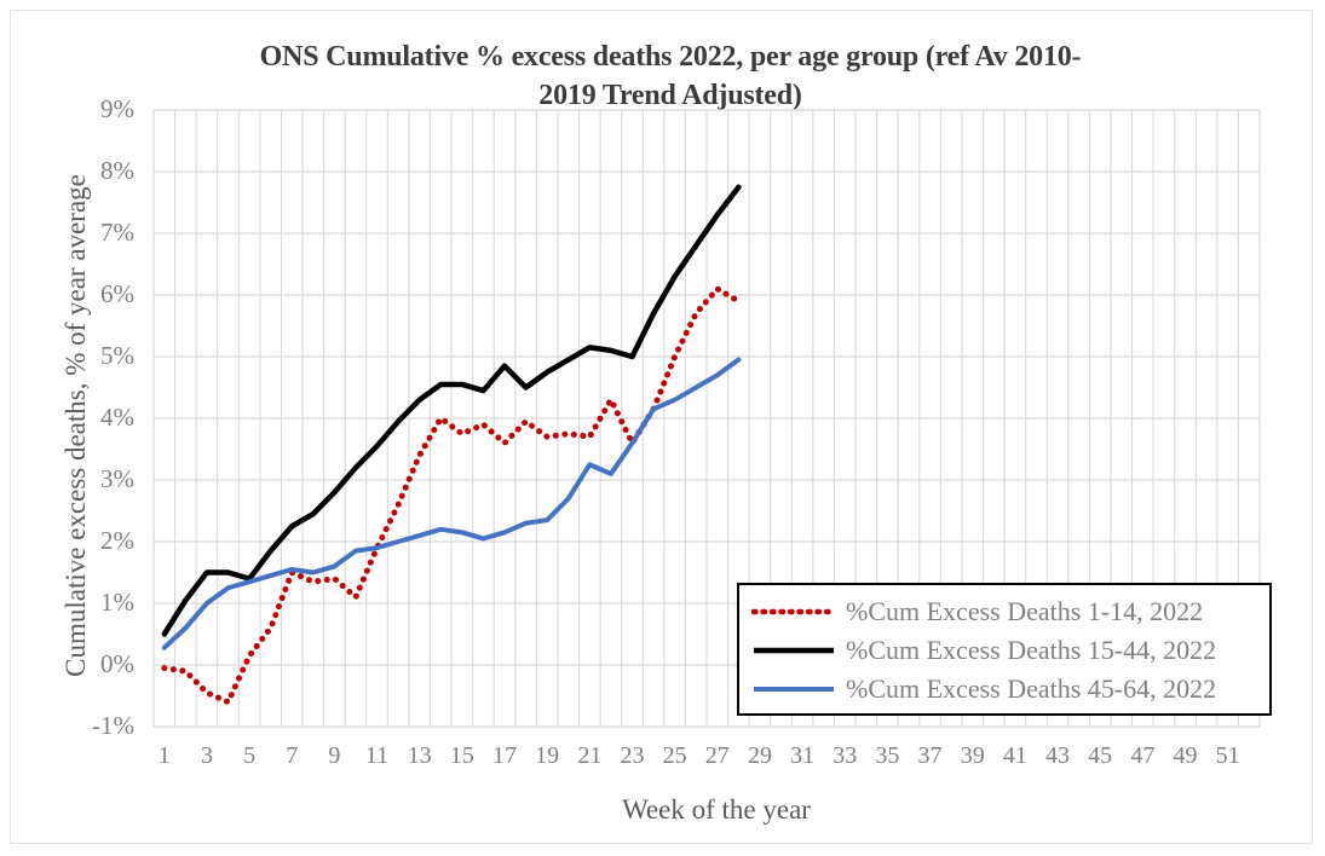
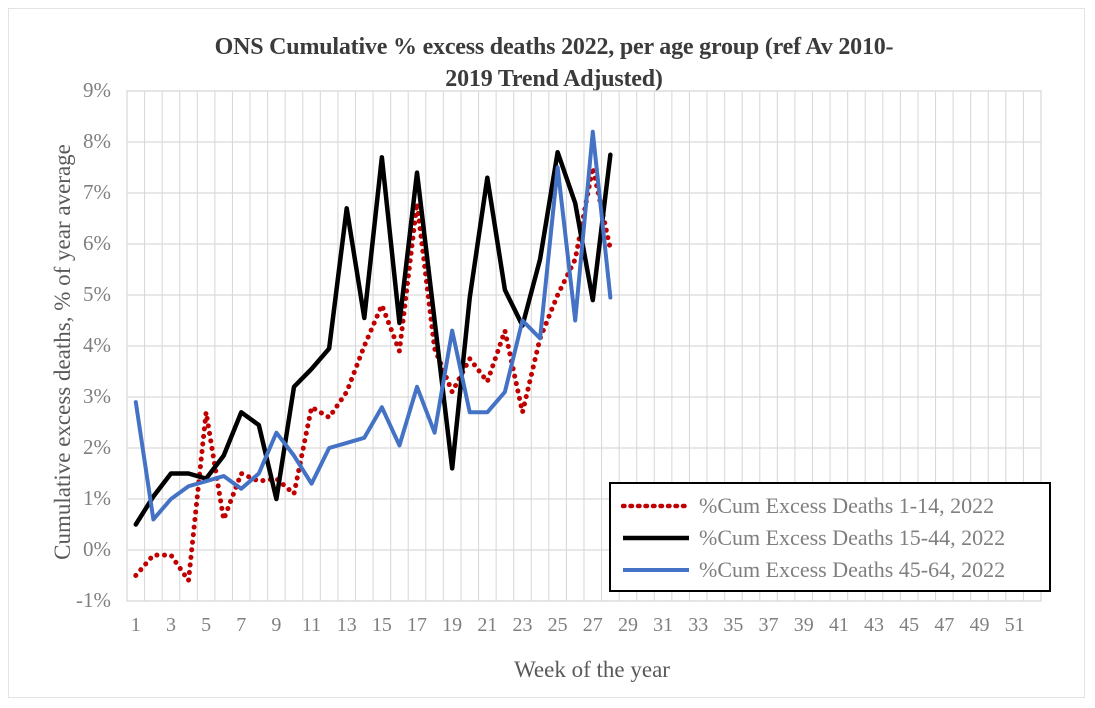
%Cum Excess Deaths 1-14, 2022/1: -0.1% -> -0.5%
%Cum Excess Deaths 45-64, 2022/1: 0.3% -> 2.9%
%Cum Excess Deaths 1-14, 2022/3: -0.5% -> -0.1%
%Cum Excess Deaths 1-14, 2022/5: 0.1% -> 2.7%
%Cum Excess Deaths 15-44, 2022/7: 2.2% -> 2.7%
%Cum Excess Deaths 45-64, 2022/7: 1.6% -> 1.2%
%Cum Excess Deaths 15-44, 2022/9: 2.8% -> 1.0%
%Cum Excess Deaths 45-64, 2022/9: 1.6% -> 2.3%
%Cum Excess Deaths 1-14, 2022/11: 1.9% -> 2.8%
%Cum Excess Deaths 45-64, 2022/11: 1.9% -> 1.3%
%Cum Excess Deaths 1-14, 2022/13: 3.4% -> 3.1%
%Cum Excess Deaths 15-44, 2022/13: 4.3% -> 6.7%
%Cum Excess Deaths 1-14, 2022/15: 3.8% -> 4.8%
%Cum Excess Deaths 15-44, 2022/15: 4.5% -> 7.7%
%Cum Excess Deaths 45-64, 2022/15: 2.1% -> 2.8%
%Cum Excess Deaths 1-14, 2022/17: 3.6% -> 6.8%
%Cum Excess Deaths 15-44, 2022/17: 4.8% -> 7.4%
%Cum Excess Deaths 45-64, 2022/17: 2.1% -> 3.2%
%Cum Excess Deaths 1-14, 2022/19: 3.7% -> 3.1%
%Cum Excess Deaths 15-44, 2022/19: 4.8% -> 1.6%
%Cum Excess Deaths 45-64, 2022/19: 2.4% -> 4.3%
%Cum Excess Deaths 1-14, 2022/21: 3.7% -> 3.3%
%Cum Excess Deaths 15-44, 2022/21: 5.2% -> 7.3%
%Cum Excess Deaths 45-64, 2022/21: 3.2% -> 2.7%
%Cum Excess Deaths 1-14, 2022/23: 3.6% -> 2.7%
%Cum Excess Deaths 15-44, 2022/23: 5.0% -> 4.4%
%Cum Excess Deaths 45-64, 2022/23: 3.6% -> 4.5%
%Cum Excess Deaths 15-44, 2022/25: 6.3% -> 7.8%
%Cum Excess Deaths 45-64, 2022/25: 4.3% -> 7.5%
%Cum Excess Deaths 1-14, 2022/27: 6.1% -> 7.5%
%Cum Excess Deaths 15-44, 2022/27: 7.3% -> 4.9%
%Cum Excess Deaths 45-64, 2022/27: 4.7% -> 8.2%
